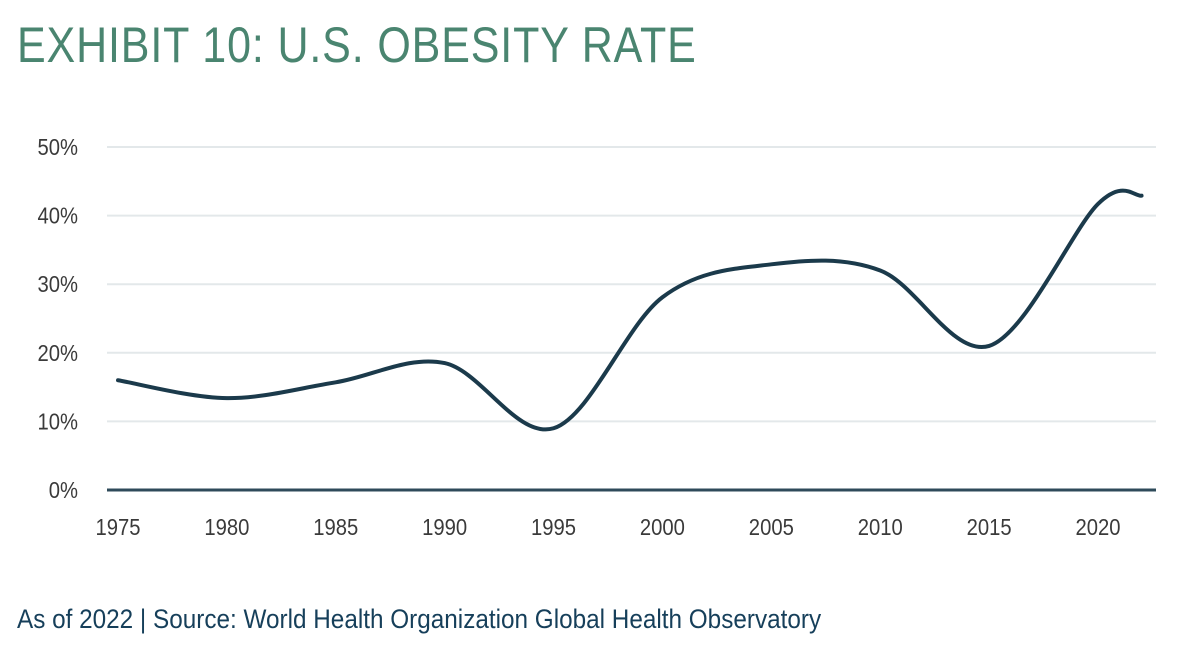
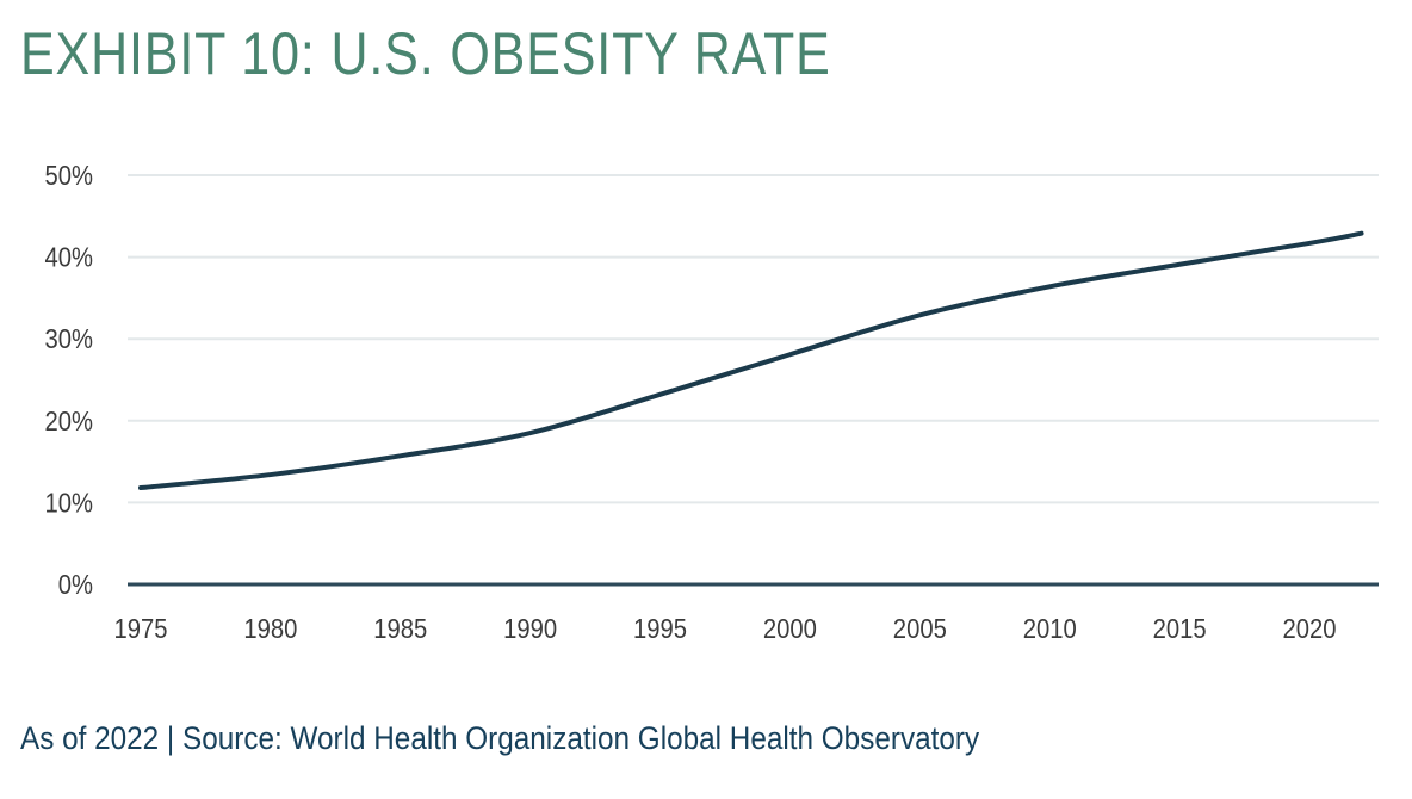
1975: 16% -> 12%
1995: 9% -> 23%
2010: 32% -> 36%
2015: 21% -> 39%
